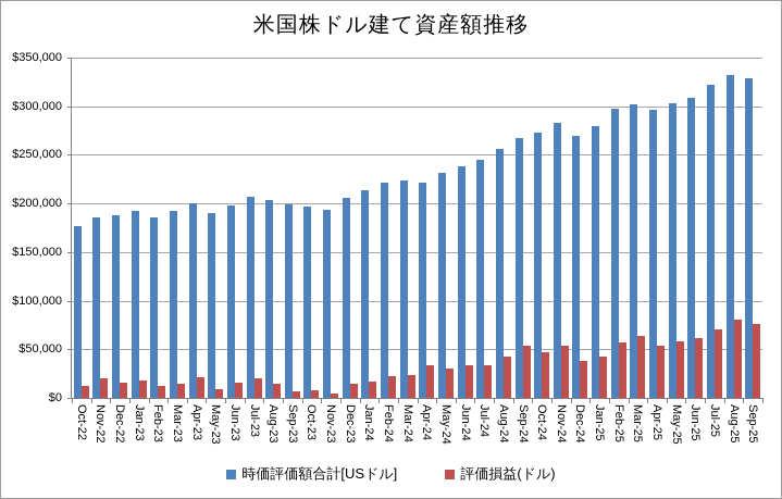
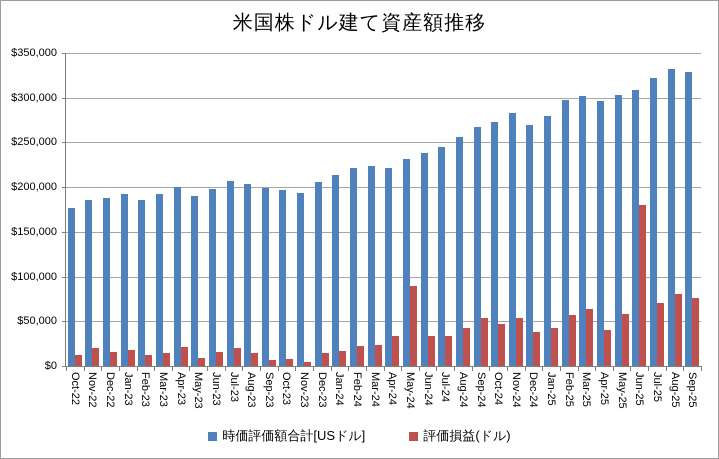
評価損益(ドル)/May-24: $30000 -> $90000
評価損益(ドル)/Apr-25: $50000 -> $40000
評価損益(ドル)/Jun-25: $60000 -> $180000
